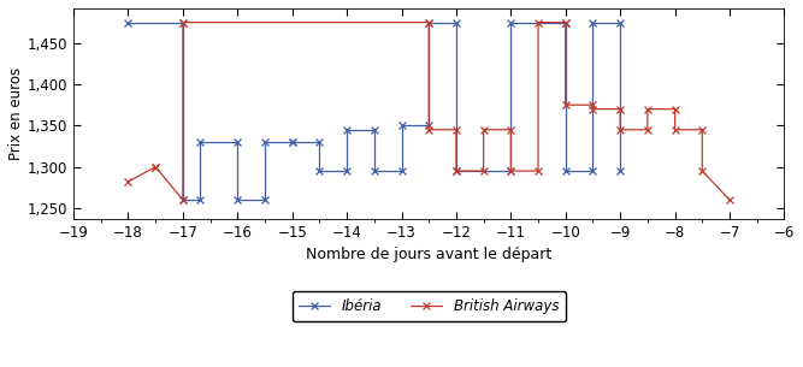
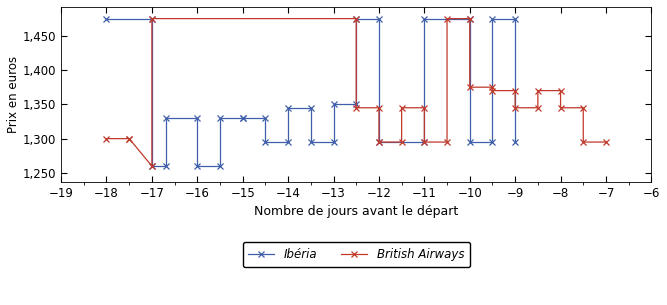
British Airways/−18: 1,282 -> 1,300
British Airways/−7: 1,260 -> 1,295
